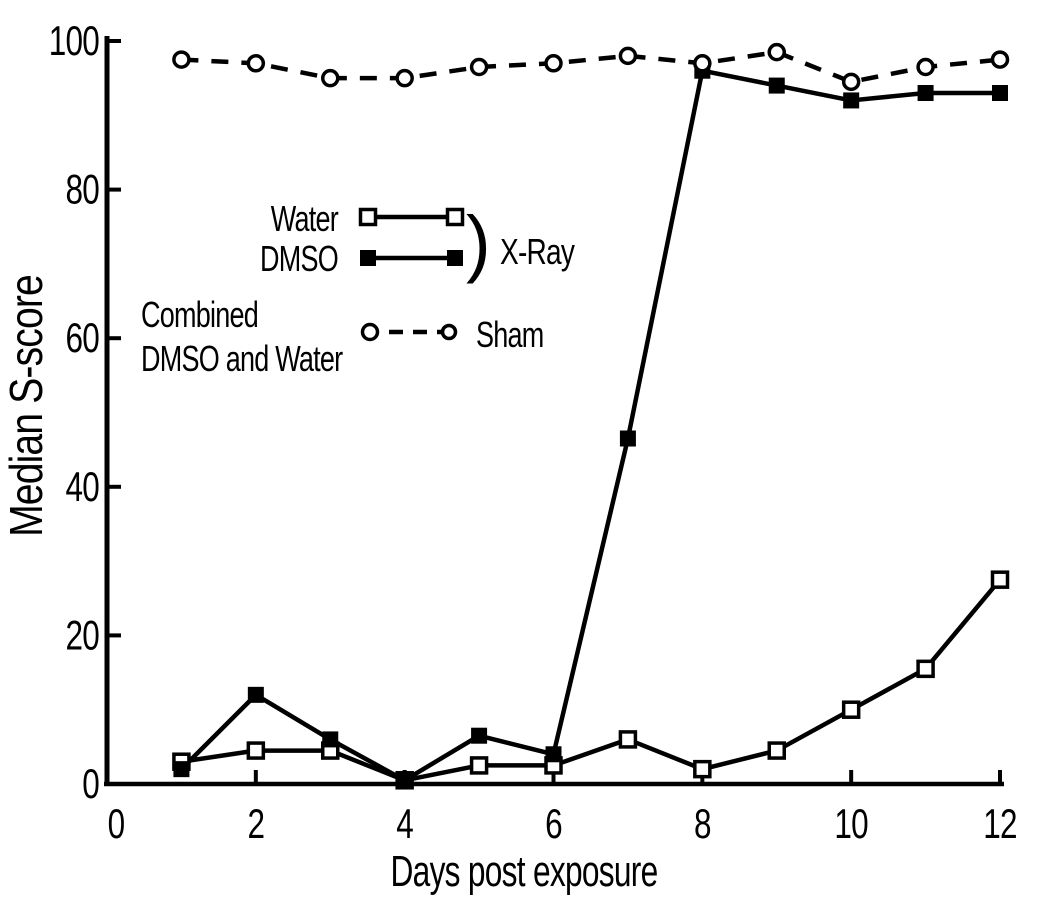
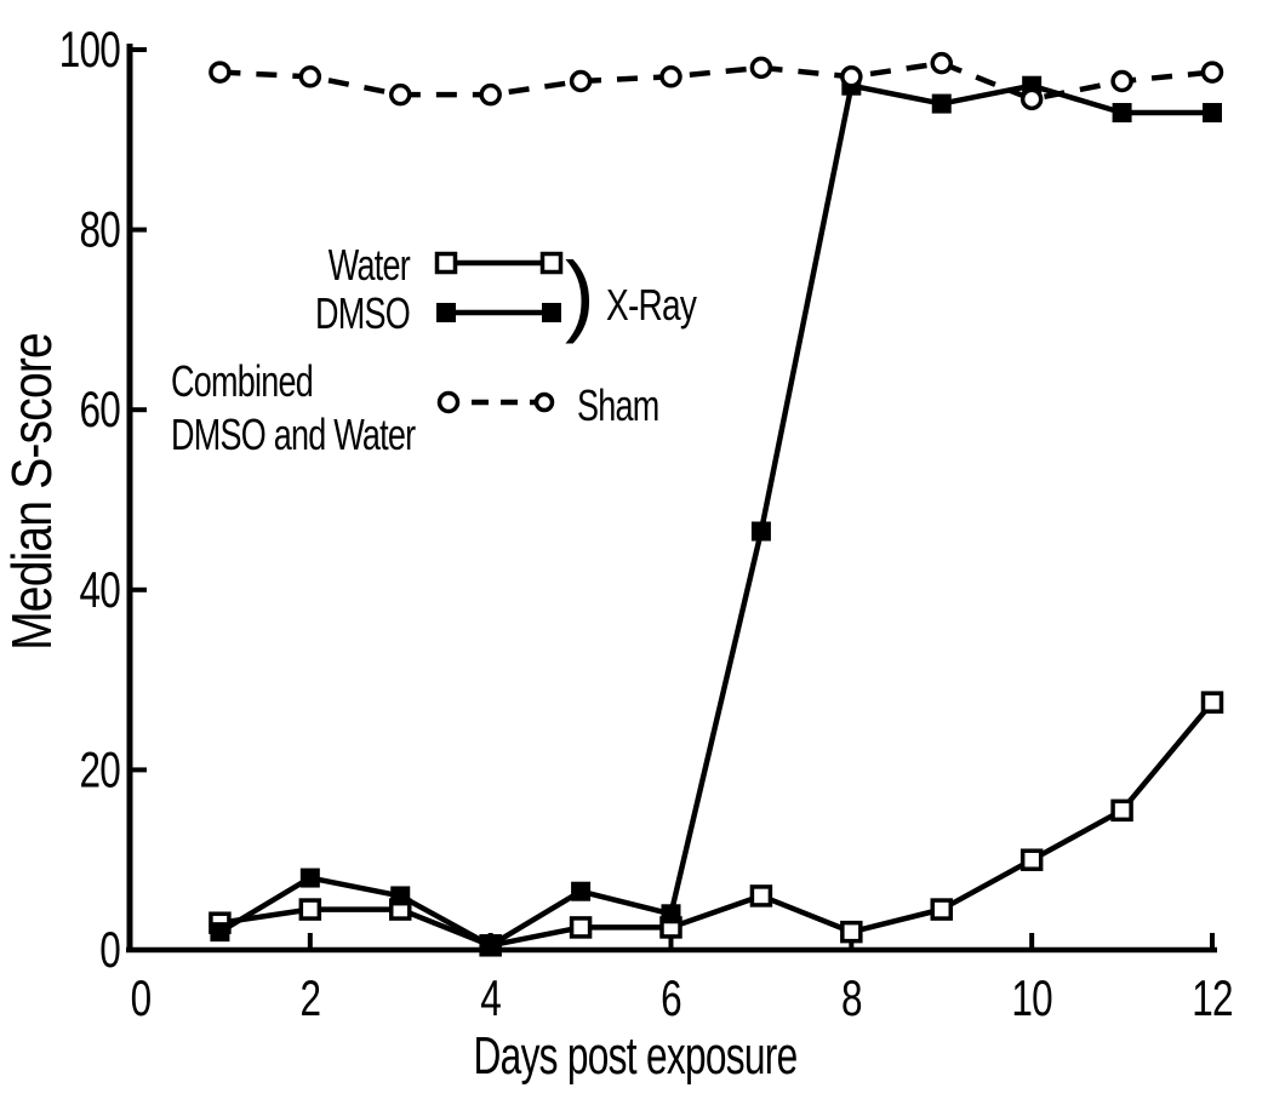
DMSO/2: 12 -> 8
DMSO/10: 92 -> 96
